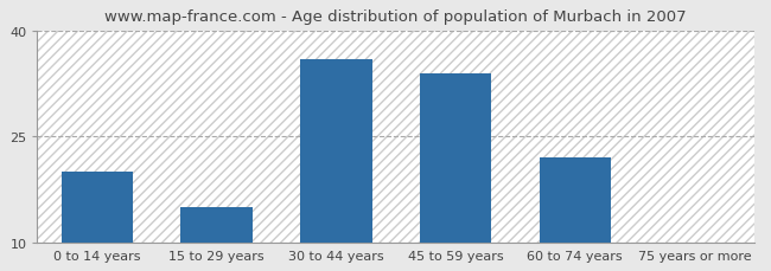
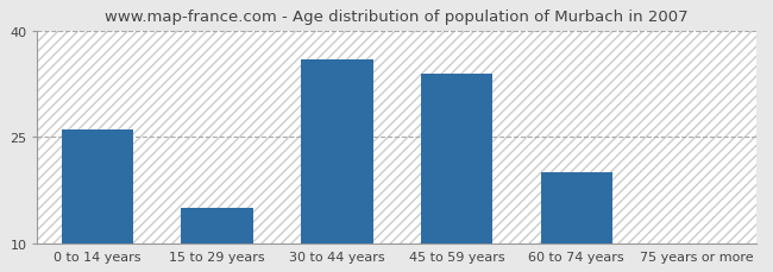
0 to 14 years: 20 -> 26
60 to 74 years: 22 -> 20
